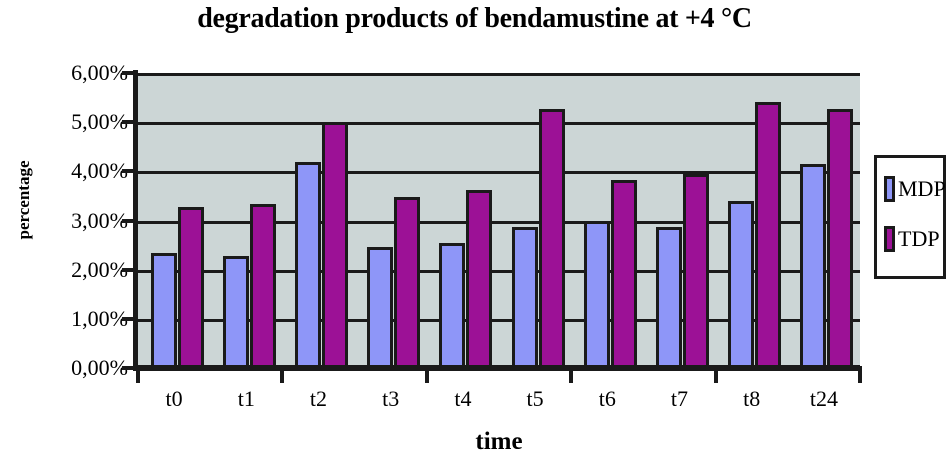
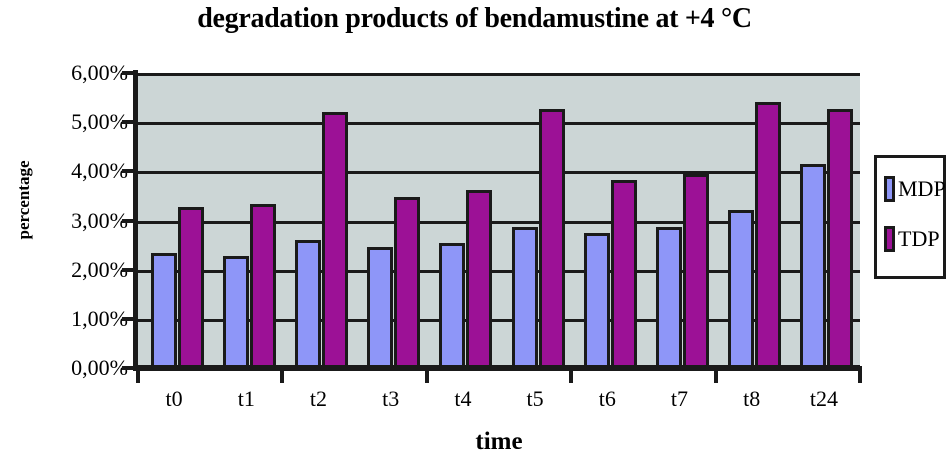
MDP/t2: 4,2% -> 2,6%
TDP/t2: 5,0% -> 5,2%
MDP/t6: 3,0% -> 2,7%
MDP/t8: 3,4% -> 3,2%
